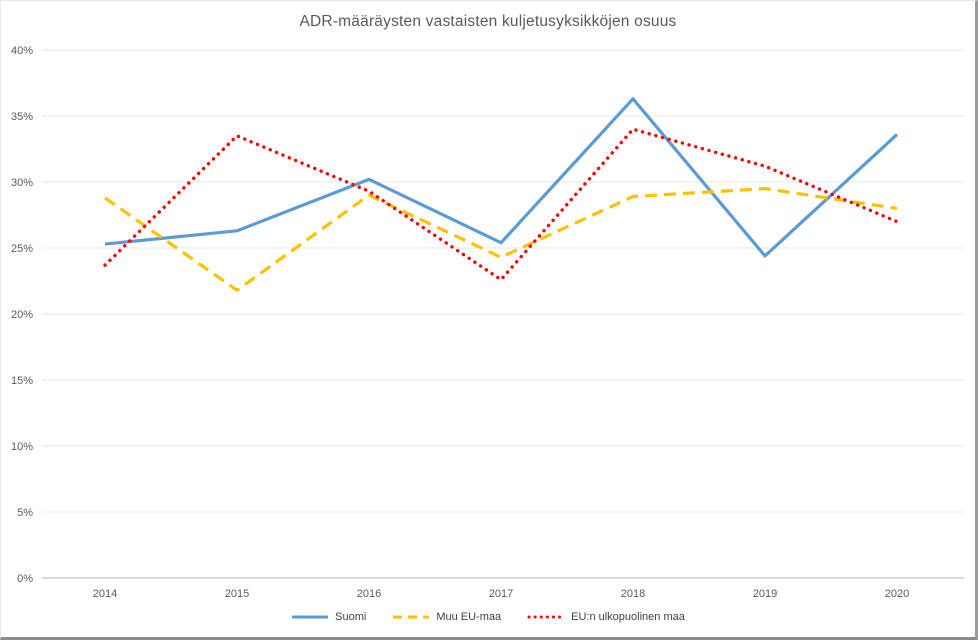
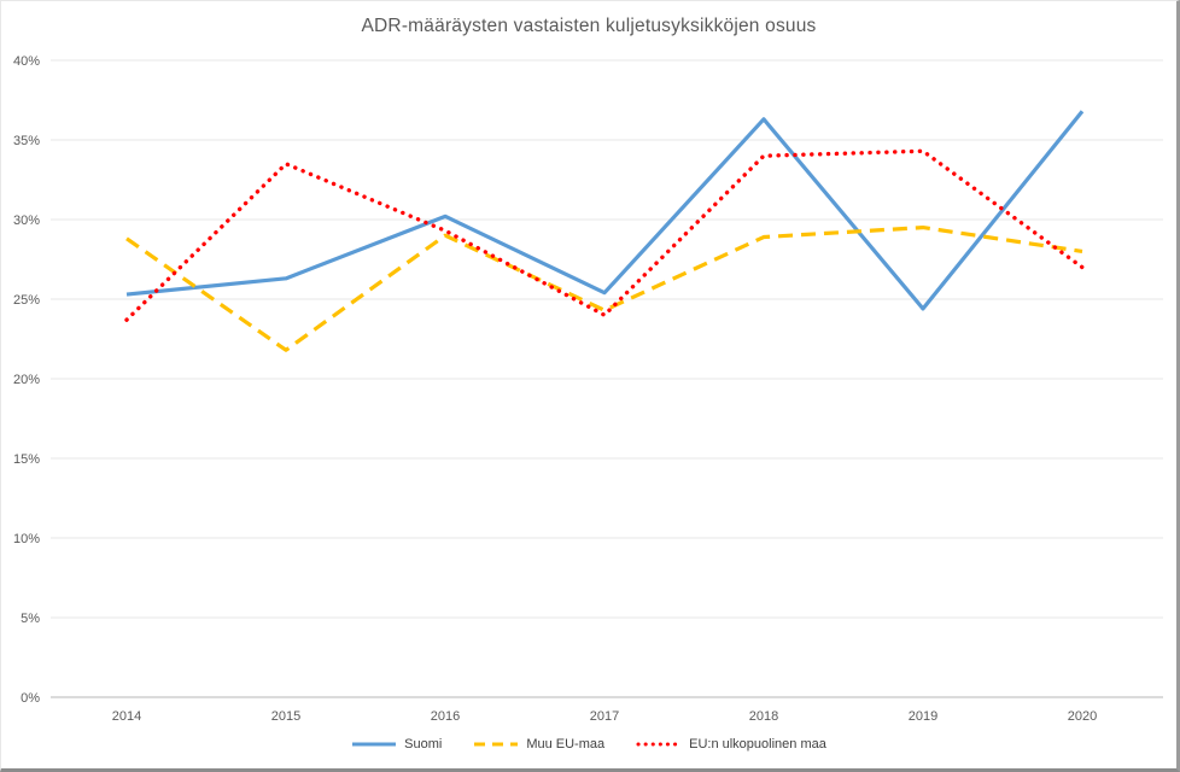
EU:n ulkopuolinen maa/2017: 22.6% -> 24.0%
EU:n ulkopuolinen maa/2019: 31.2% -> 34.3%
Suomi/2020: 33.6% -> 36.8%
